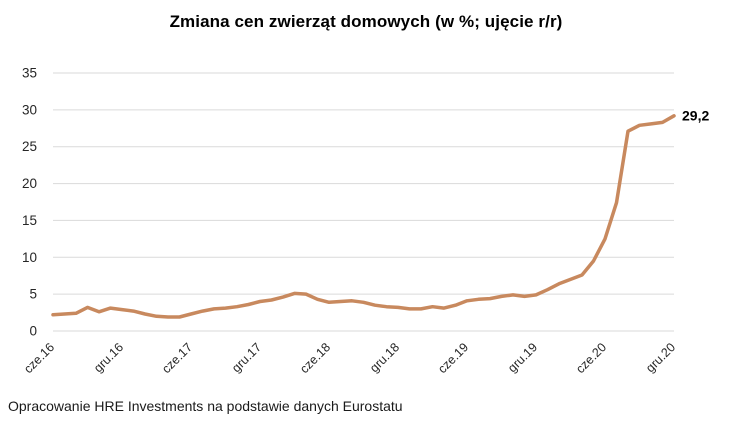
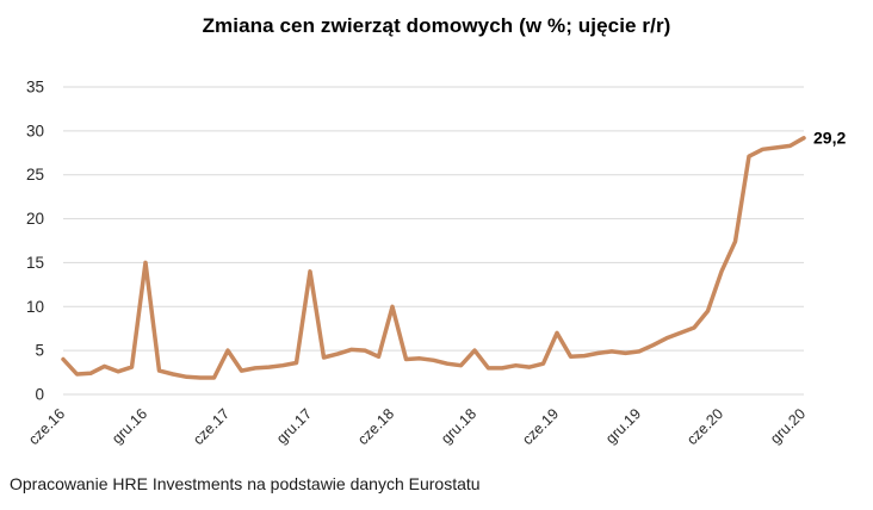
cze.16: 2 -> 4
gru.16: 3 -> 15
cze.17: 2 -> 5
gru.17: 4 -> 14
cze.18: 4 -> 10
gru.18: 3 -> 5
cze.19: 4 -> 7
cze.20: 12 -> 14
